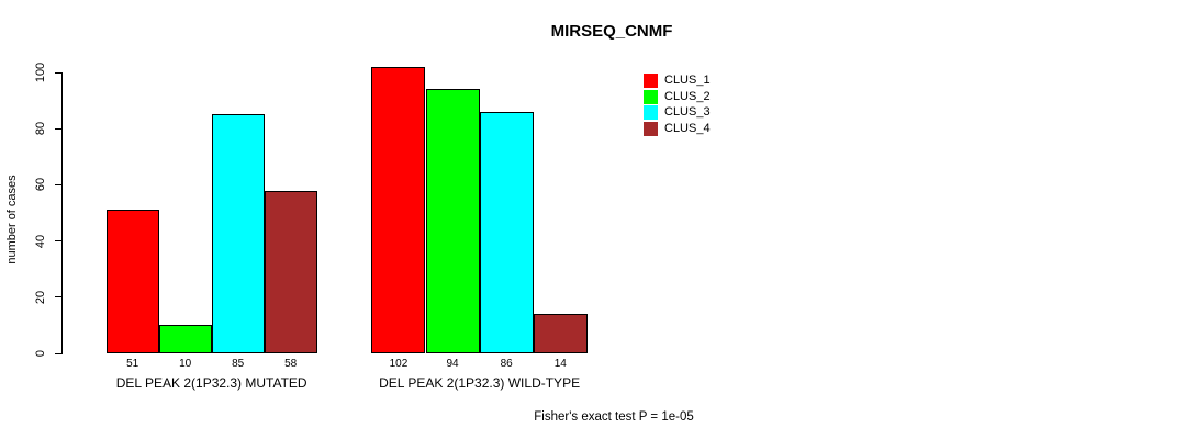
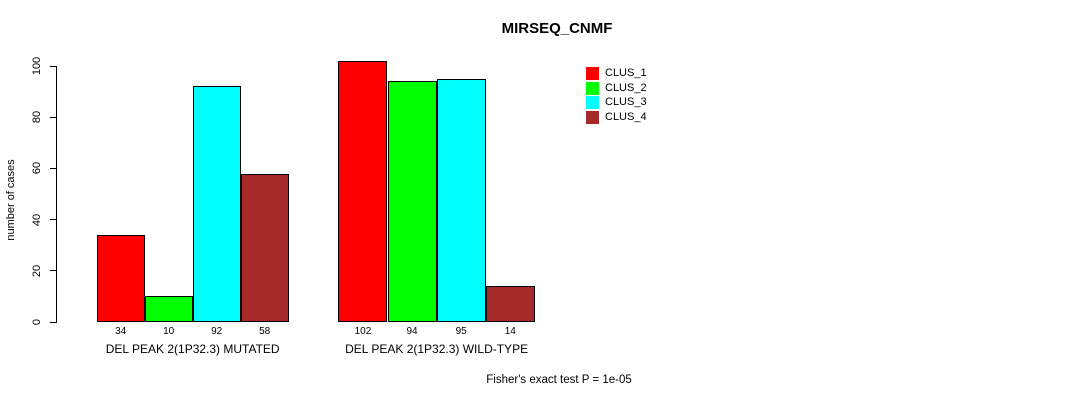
CLUS_1/DEL PEAK 2(1P32.3) MUTATED: 51 -> 34
CLUS_3/DEL PEAK 2(1P32.3) MUTATED: 85 -> 92
CLUS_3/DEL PEAK 2(1P32.3) WILD-TYPE: 86 -> 95
